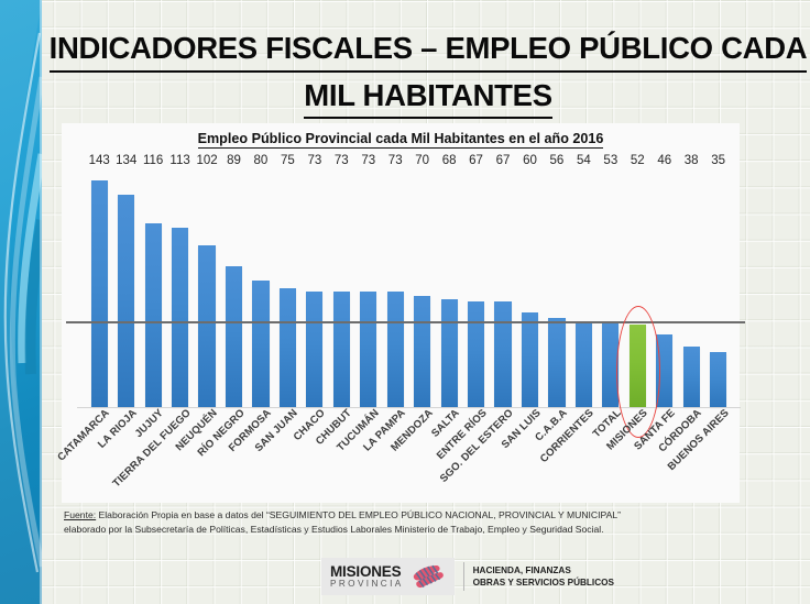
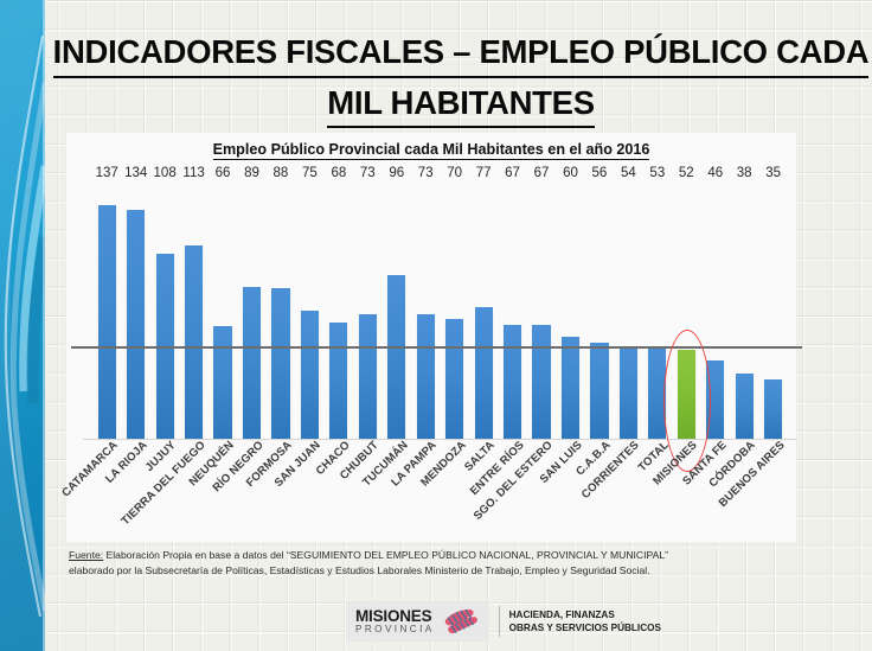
CATAMARCA: 143 -> 137
JUJUY: 116 -> 108
NEUQUÉN: 102 -> 66
FORMOSA: 80 -> 88
CHACO: 73 -> 68
TUCUMÁN: 73 -> 96
SALTA: 68 -> 77
